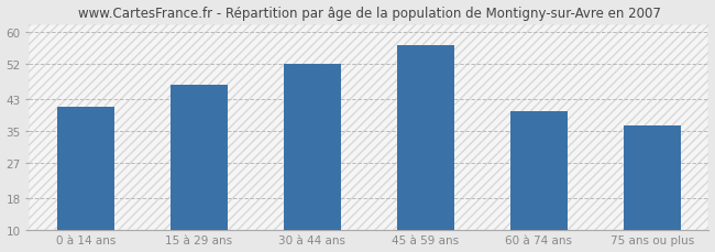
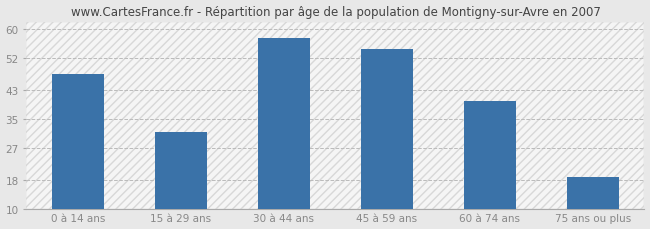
0 à 14 ans: 41.0 -> 47.5
15 à 29 ans: 46.5 -> 31.5
30 à 44 ans: 52.0 -> 57.5
45 à 59 ans: 56.5 -> 54.5
75 ans ou plus: 36.5 -> 19.0
